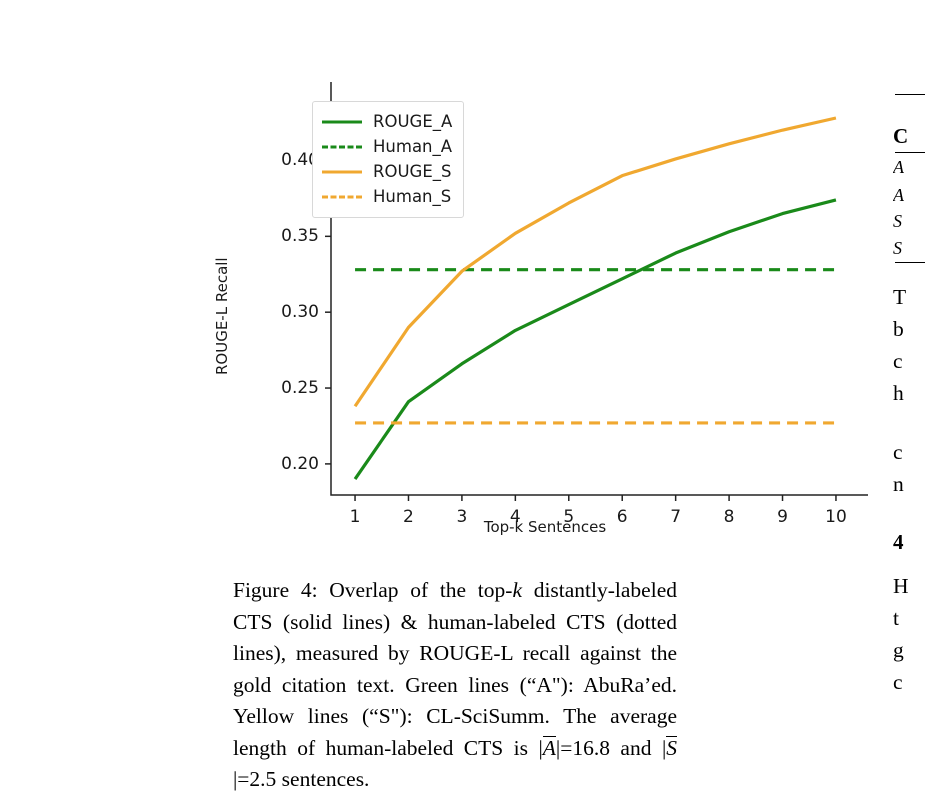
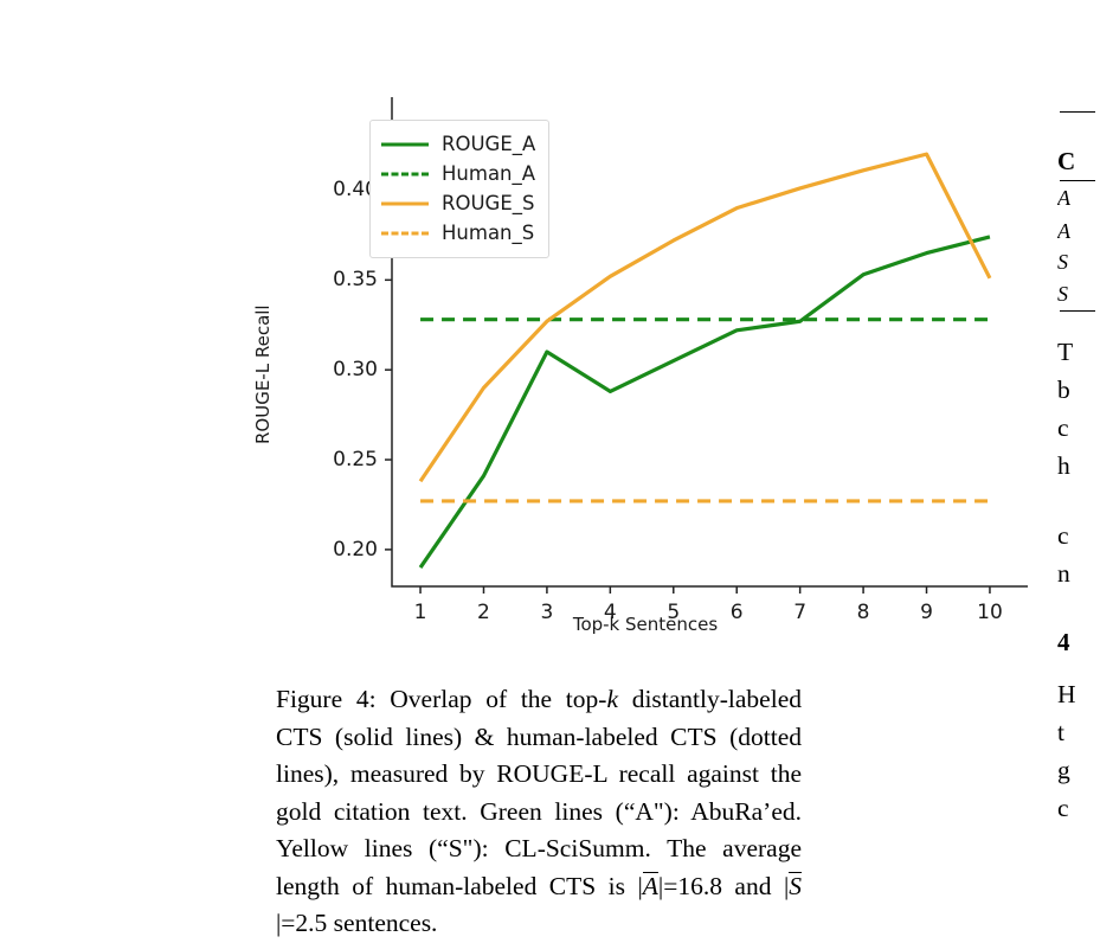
ROUGE_A/3: 0.266 -> 0.310
ROUGE_A/7: 0.339 -> 0.327
ROUGE_S/10: 0.428 -> 0.351
